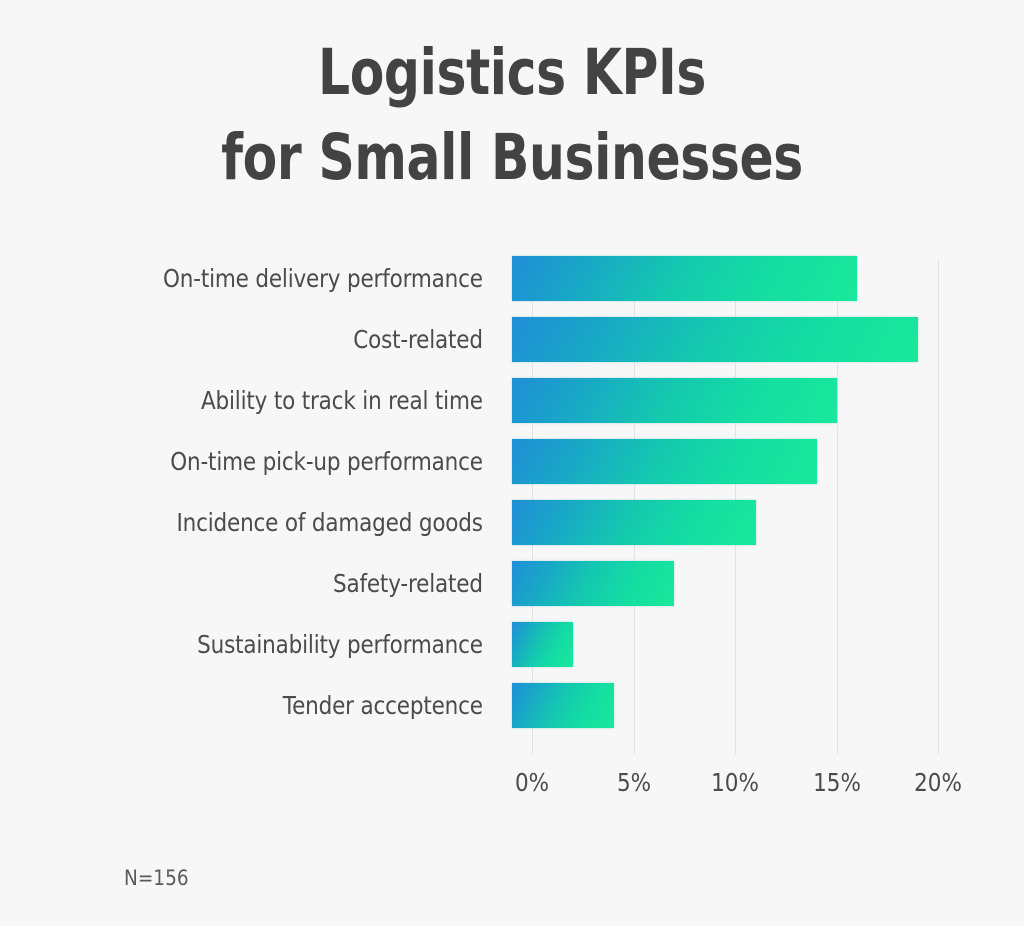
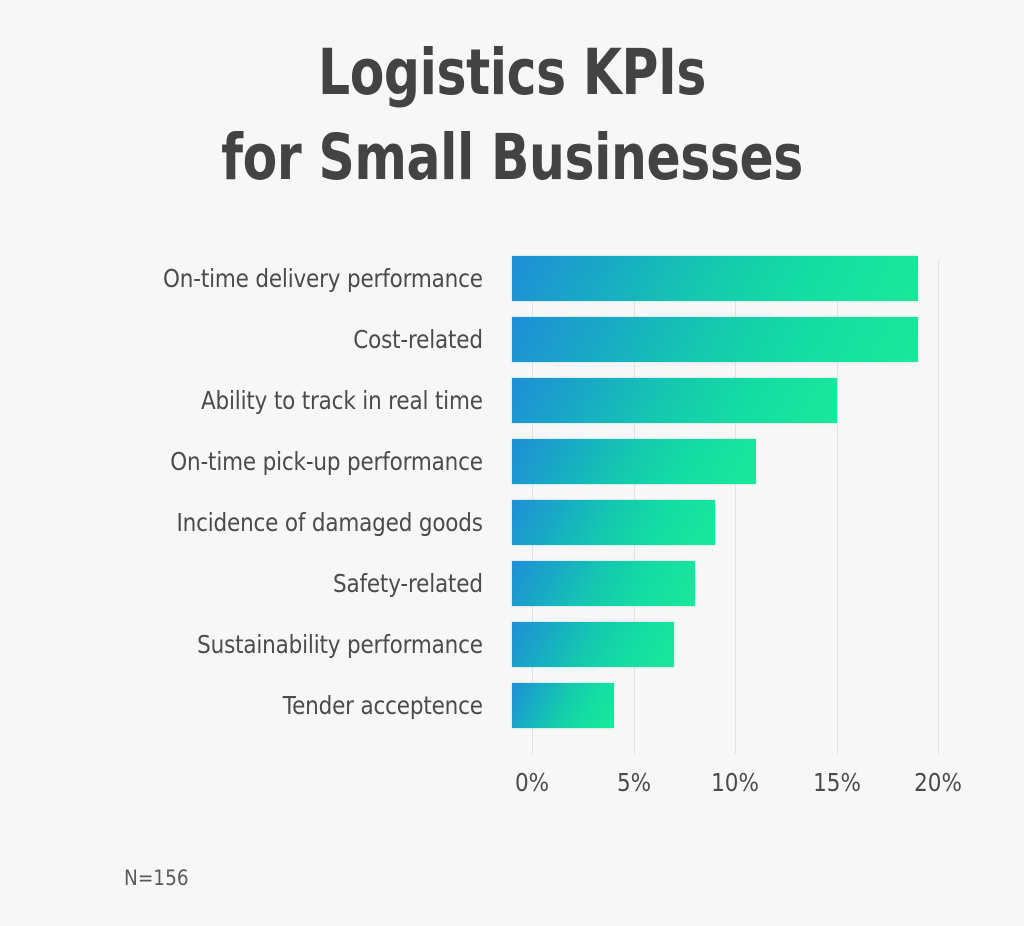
On-time delivery performance: 17% -> 20%
On-time pick-up performance: 15% -> 12%
Incidence of damaged goods: 12% -> 10%
Safety-related: 8% -> 9%
Sustainability performance: 3% -> 8%
